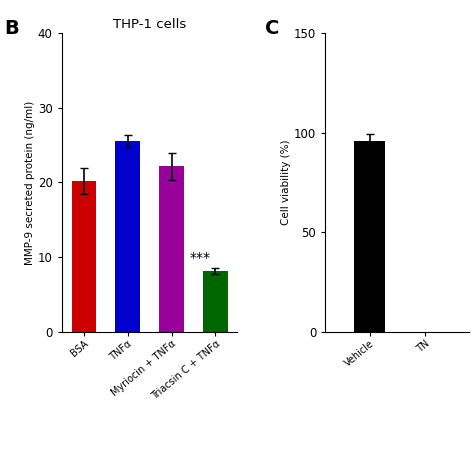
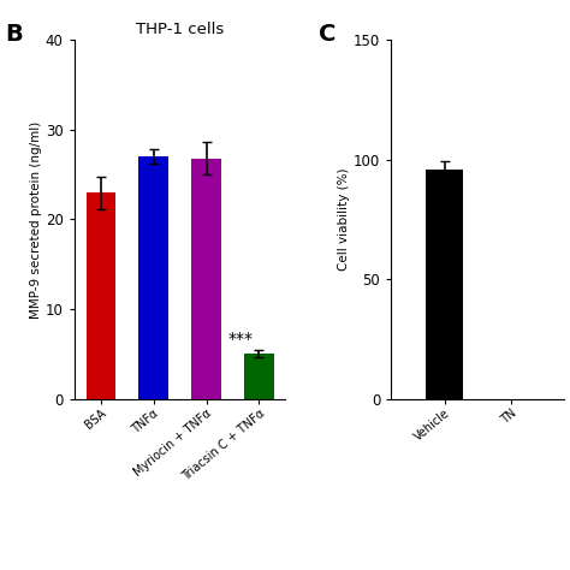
THP-1 cells/BSA: 20.2 -> 23.0
THP-1 cells/TNFα: 25.6 -> 27.0
THP-1 cells/Myriocin + TNFα: 22.2 -> 26.8
THP-1 cells/Triacsin C + TNFα: 8.2 -> 5.0
